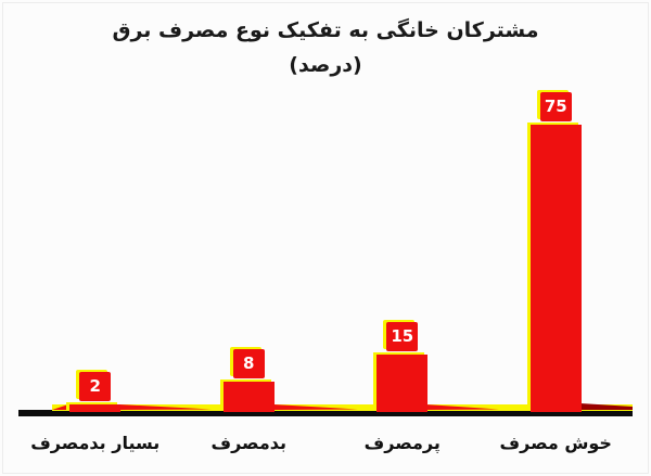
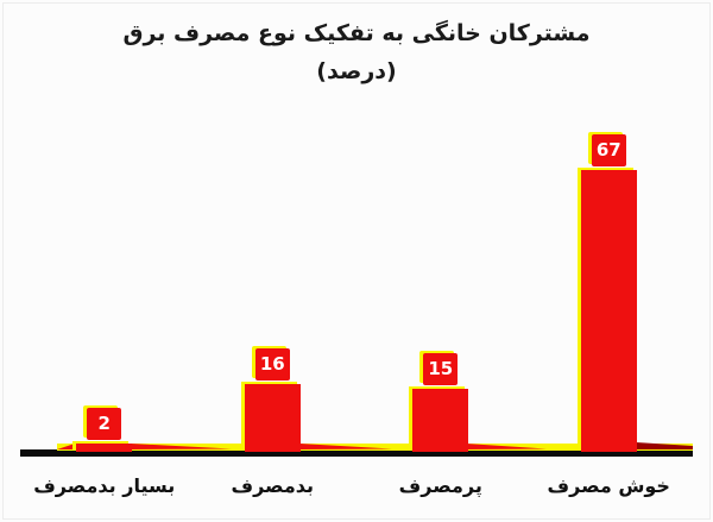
بدمصرف: 8 -> 16
خوش مصرف: 75 -> 67
